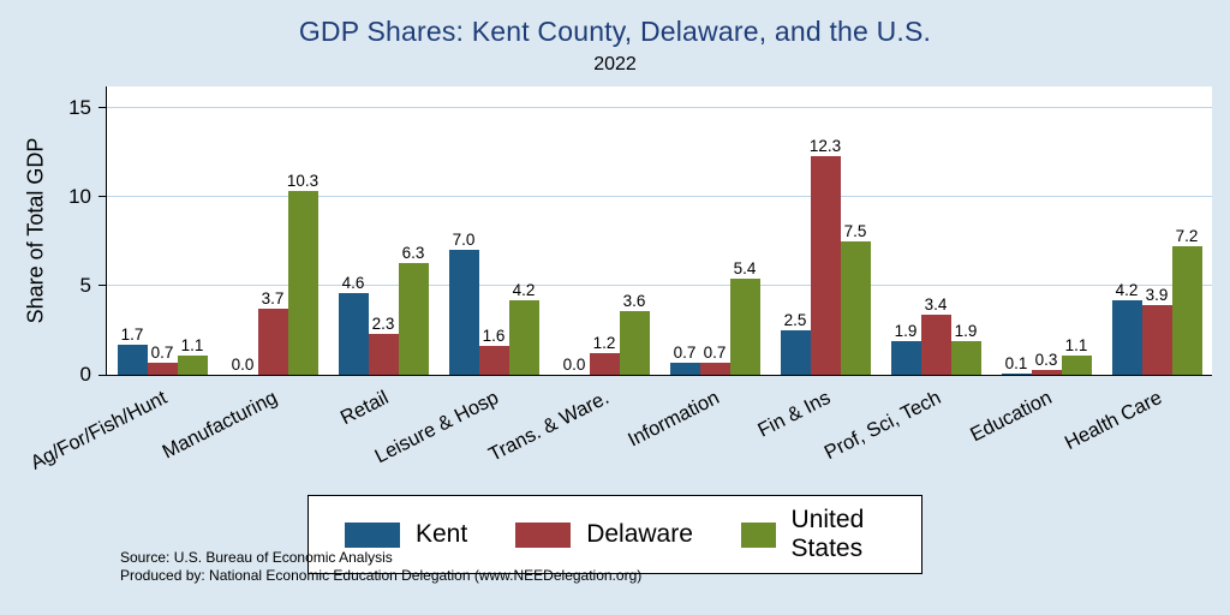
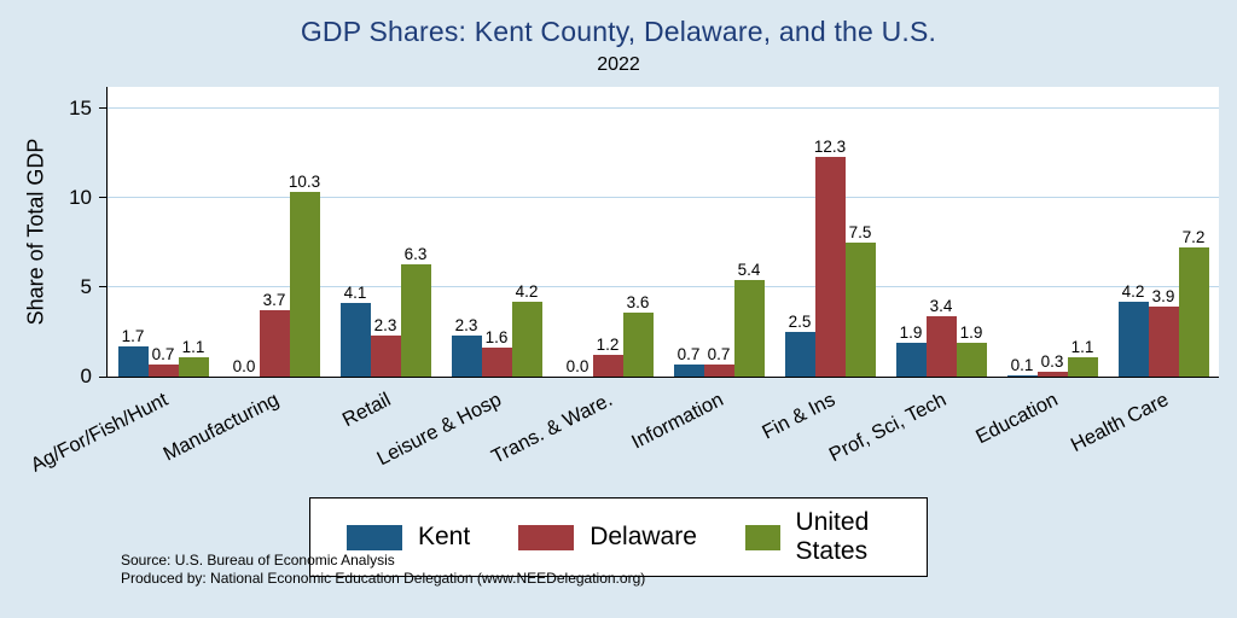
Kent/Retail: 4.6 -> 4.1
Kent/Leisure & Hosp: 7.0 -> 2.3
